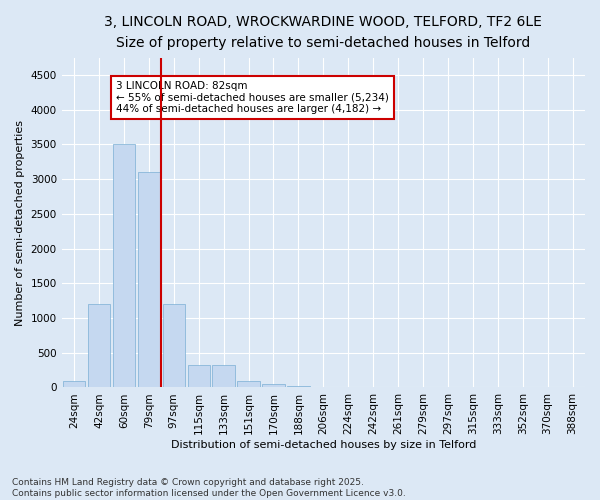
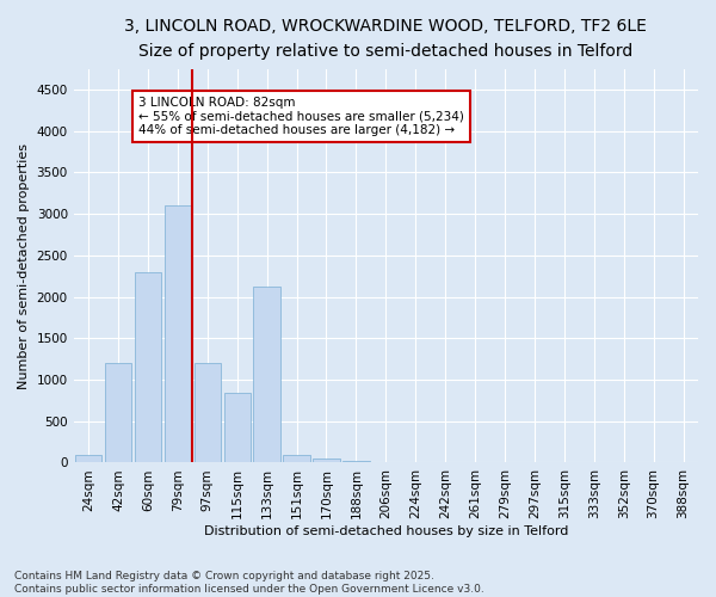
60sqm: 3500 -> 2300
115sqm: 320 -> 840
133sqm: 320 -> 2120
